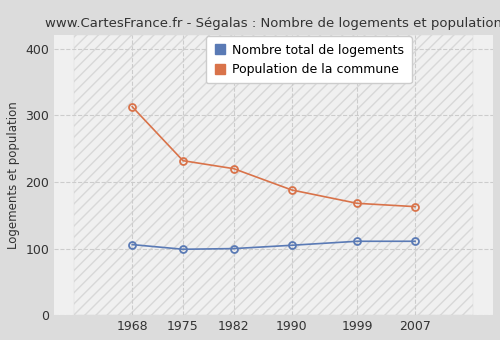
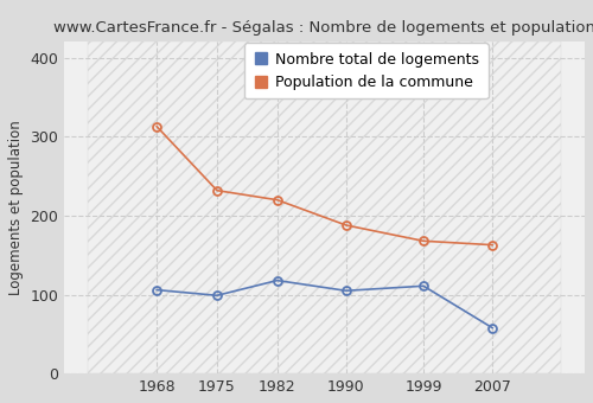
Nombre total de logements/1982: 100 -> 118
Nombre total de logements/2007: 111 -> 58
